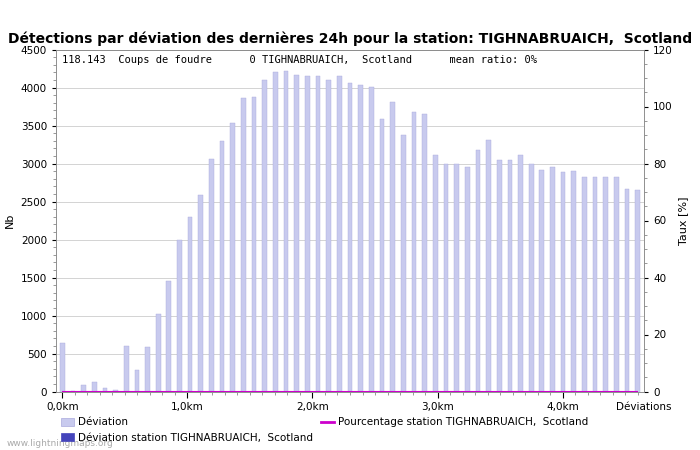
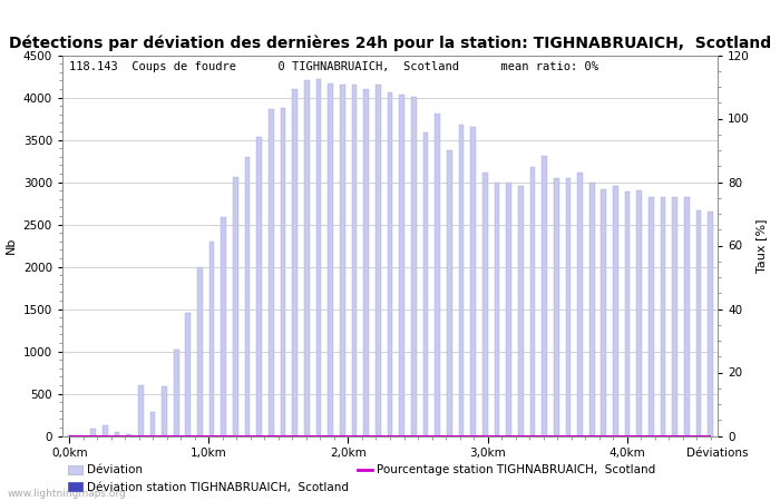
0,0km: 640 -> 0
